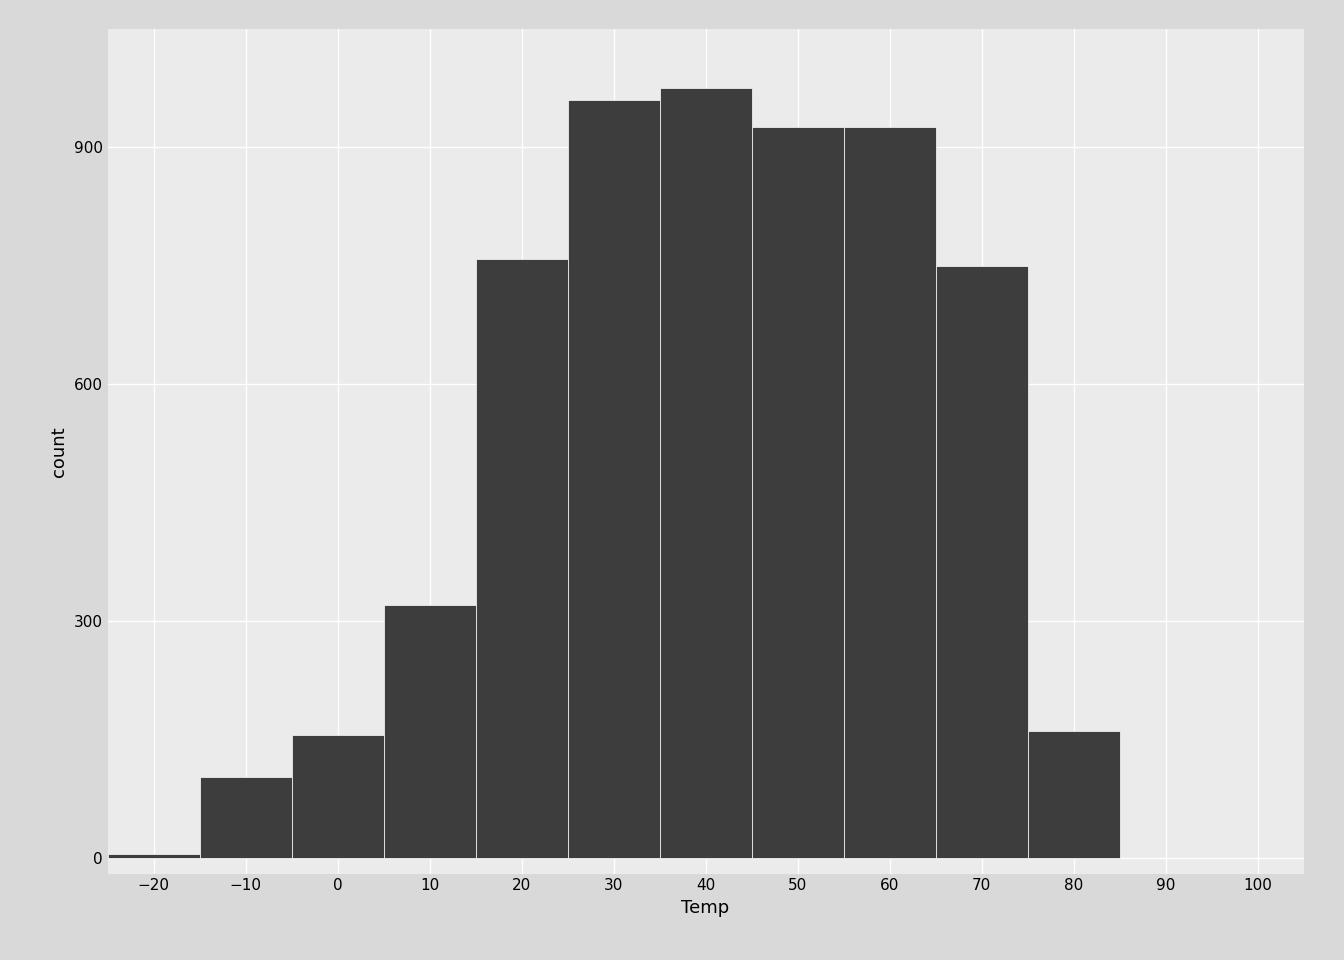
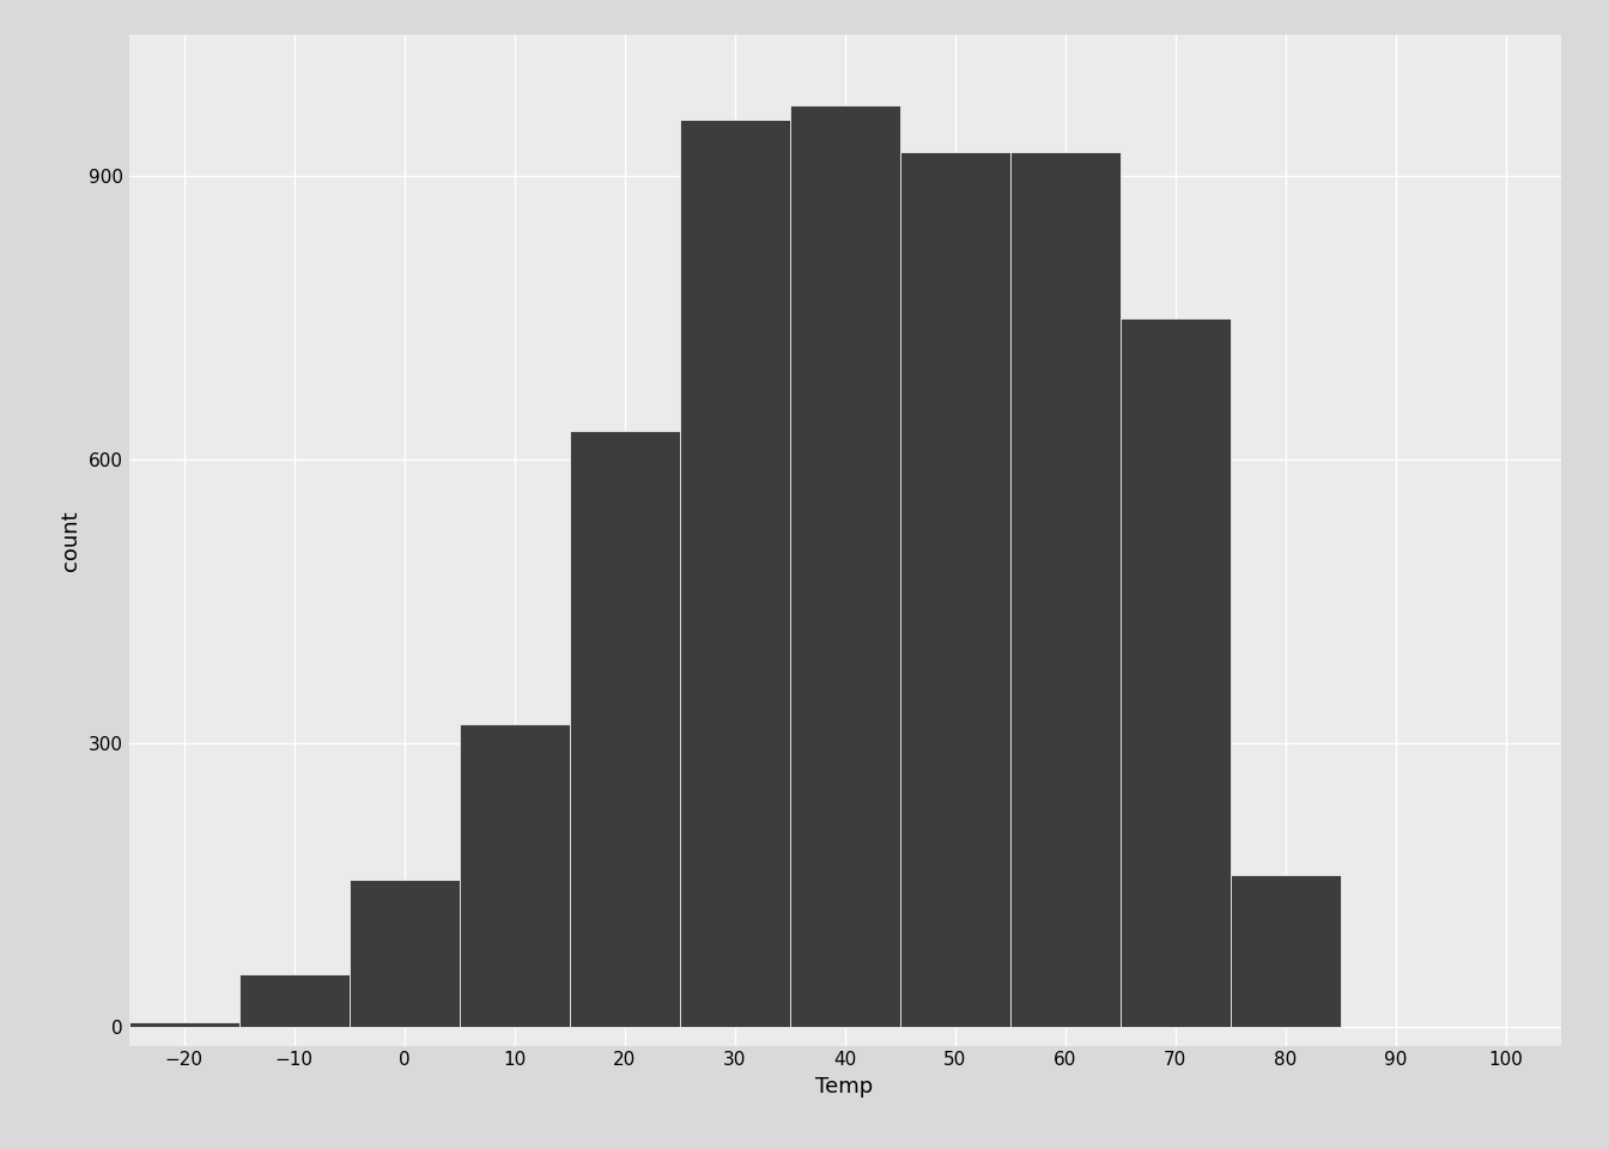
−10: 102 -> 55
20: 758 -> 630
